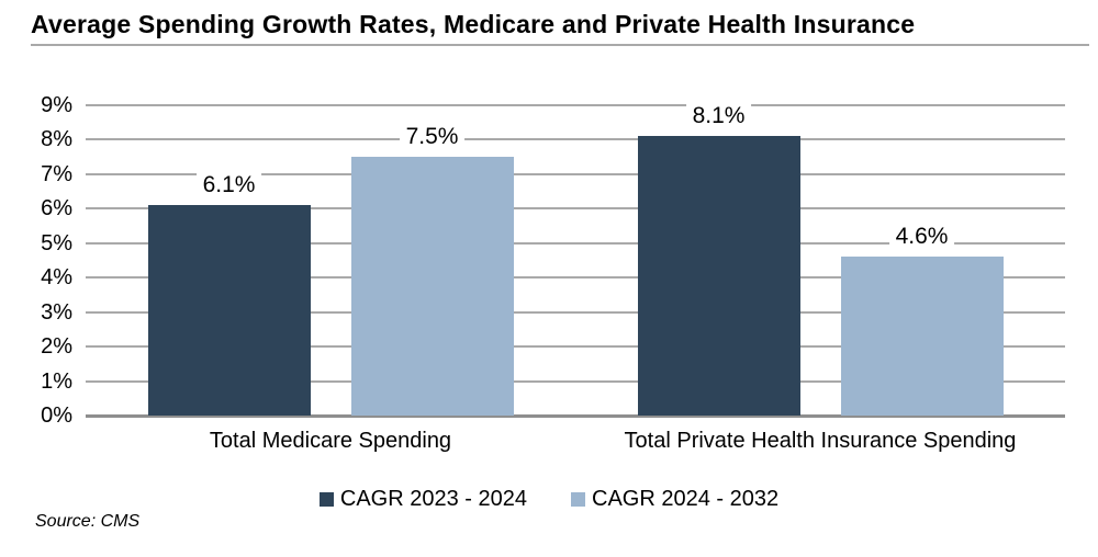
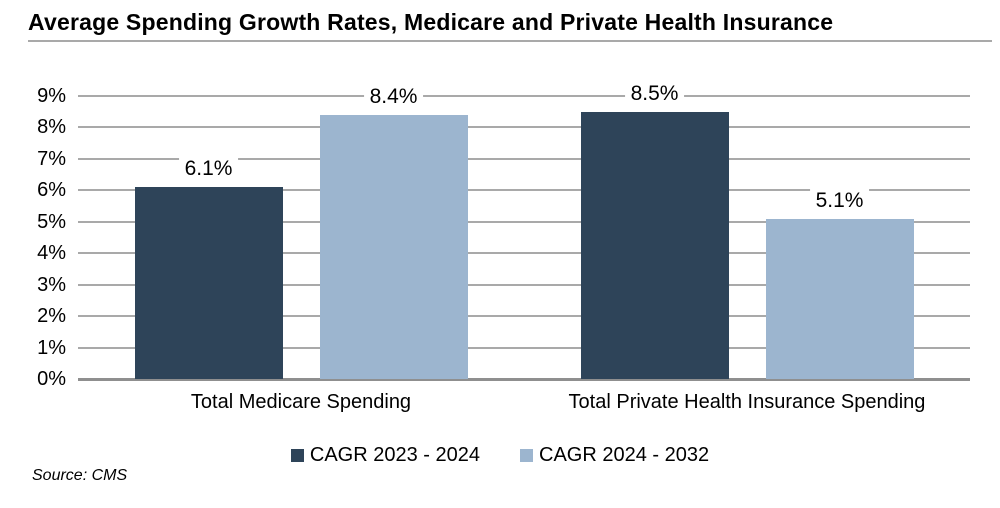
CAGR 2024 - 2032/Total Medicare Spending: 7.5% -> 8.4%
CAGR 2023 - 2024/Total Private Health Insurance Spending: 8.1% -> 8.5%
CAGR 2024 - 2032/Total Private Health Insurance Spending: 4.6% -> 5.1%
